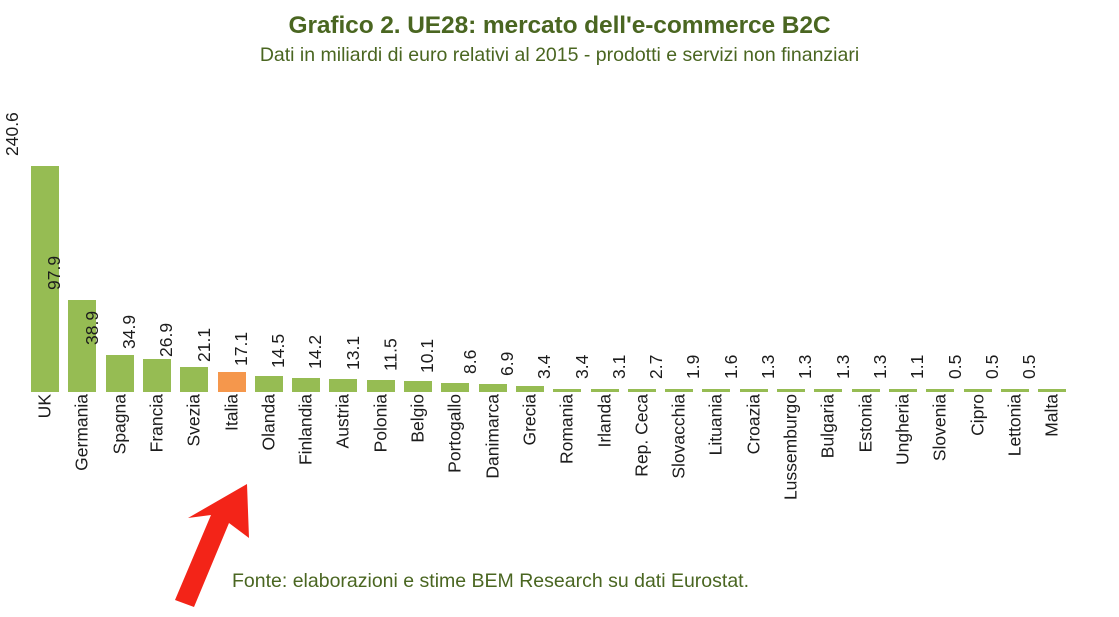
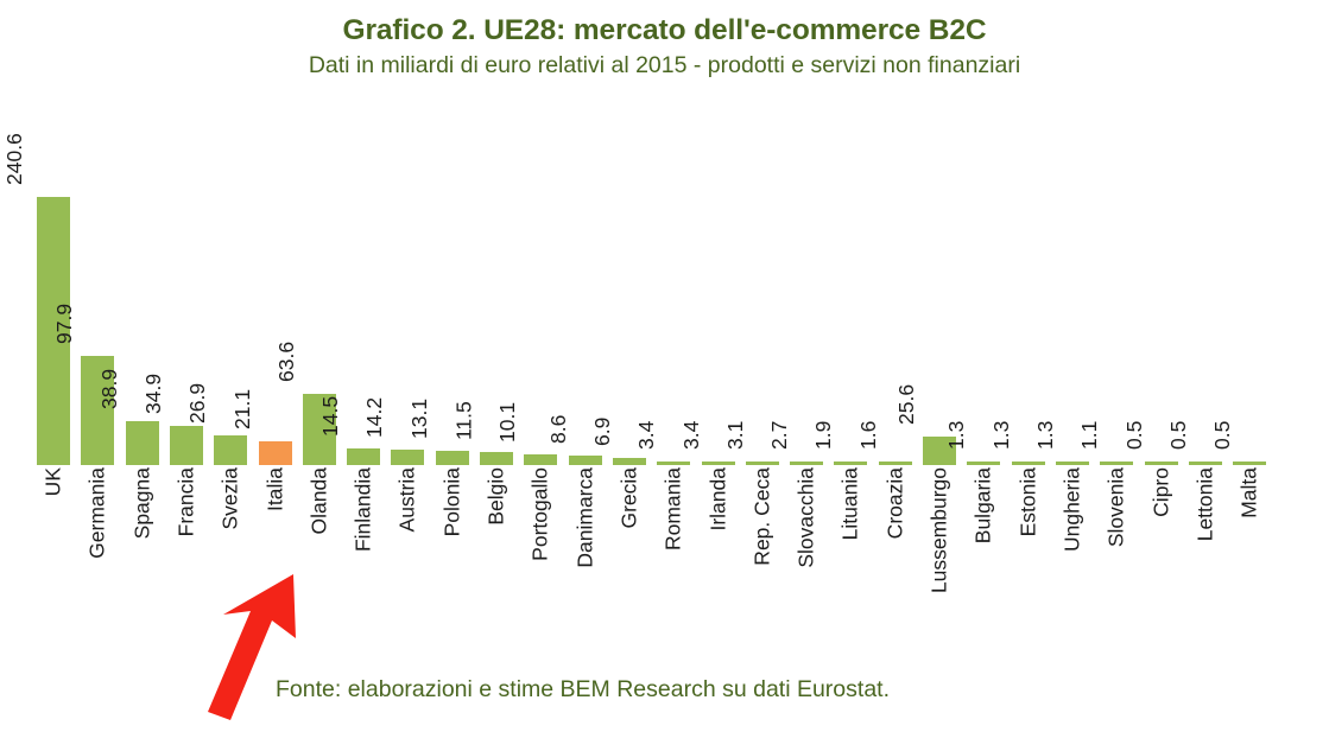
Olanda: 17.1 -> 63.6
Lussemburgo: 1.3 -> 25.6
